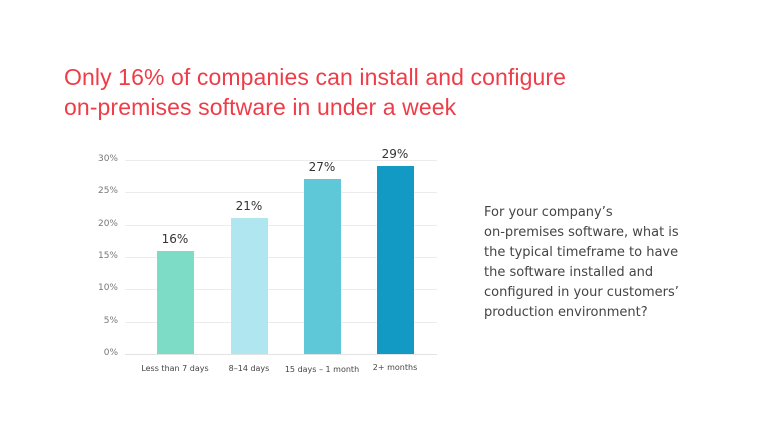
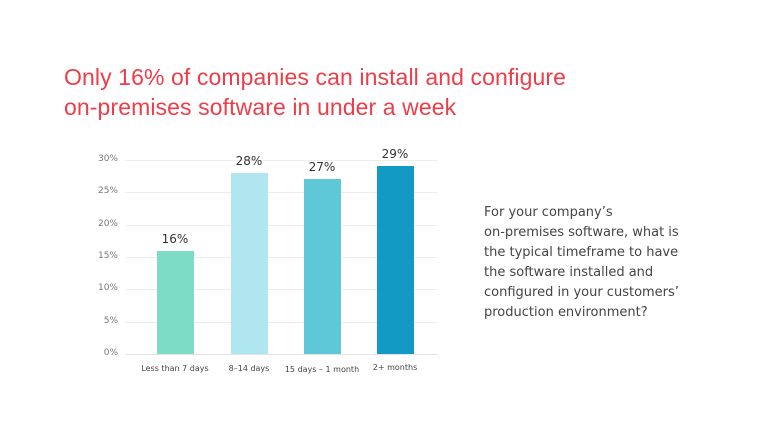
8–14 days: 21% -> 28%
